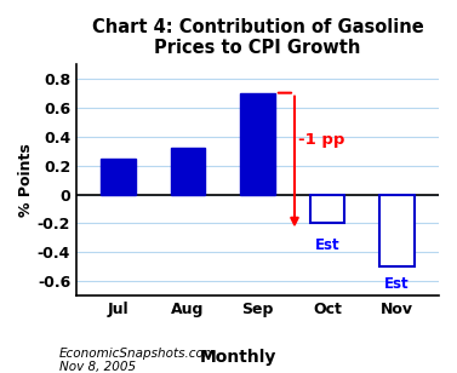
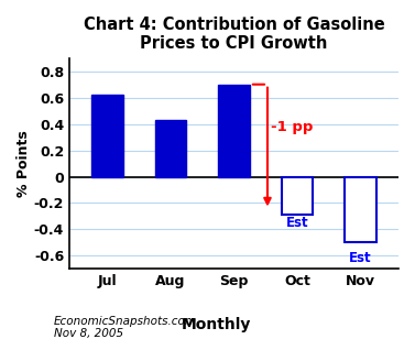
Jul: 0.25 -> 0.62
Aug: 0.32 -> 0.43
Oct: -0.20 -> -0.29
